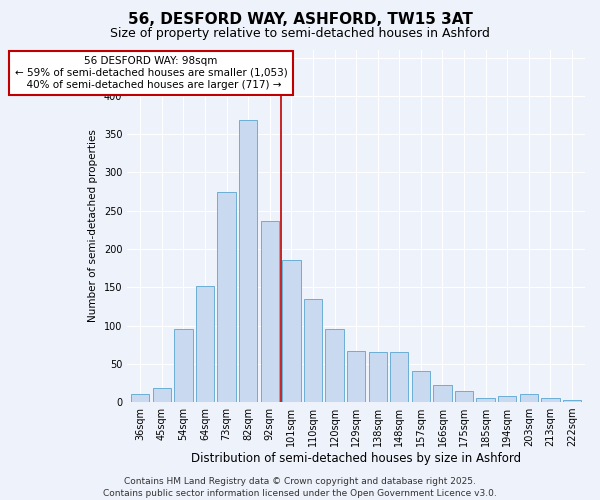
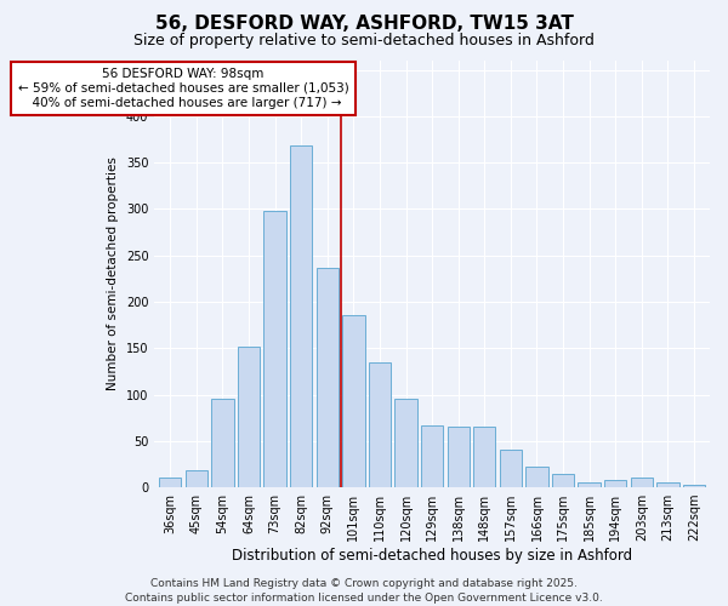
73sqm: 275 -> 298
